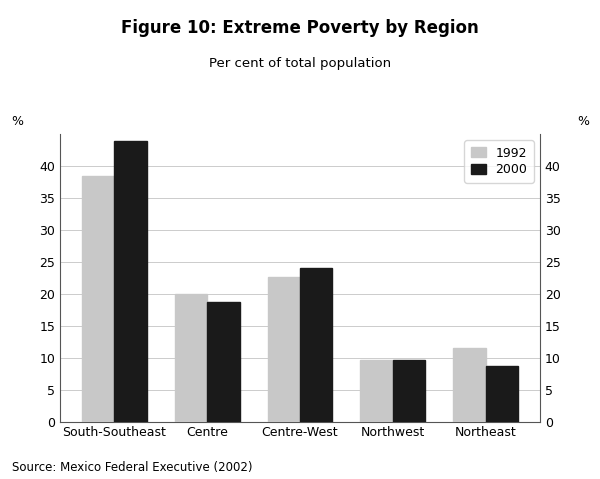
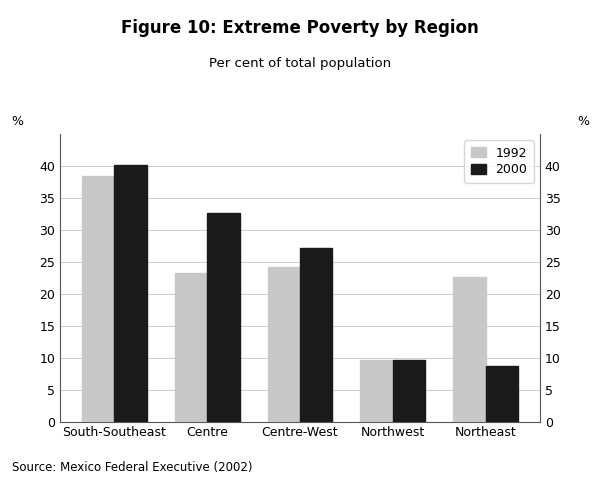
2000/South-Southeast: 44.0 -> 40.2
1992/Centre: 20.0 -> 23.2
2000/Centre: 18.7 -> 32.6
1992/Centre-West: 22.7 -> 24.2
2000/Centre-West: 24.0 -> 27.2
1992/Northeast: 11.5 -> 22.6
